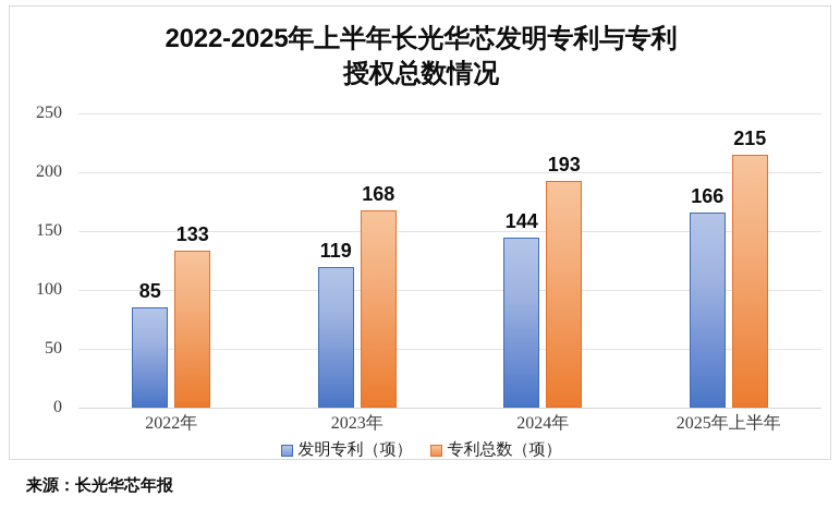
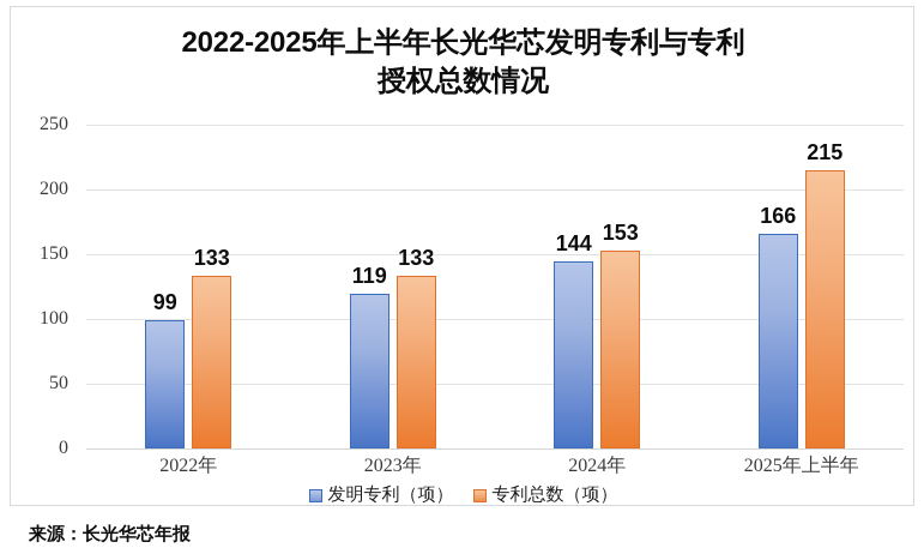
发明专利（项）/2022年: 85 -> 99
专利总数（项）/2023年: 168 -> 133
专利总数（项）/2024年: 193 -> 153
